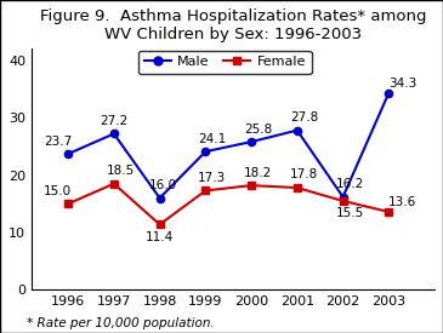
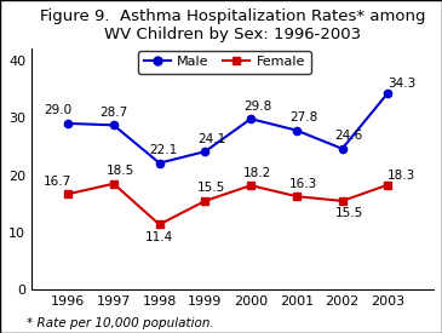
Male/1996: 23.7 -> 29.0
Female/1996: 15.0 -> 16.7
Male/1997: 27.2 -> 28.7
Male/1998: 16.0 -> 22.1
Female/1999: 17.3 -> 15.5
Male/2000: 25.8 -> 29.8
Female/2001: 17.8 -> 16.3
Male/2002: 16.2 -> 24.6
Female/2003: 13.6 -> 18.3
